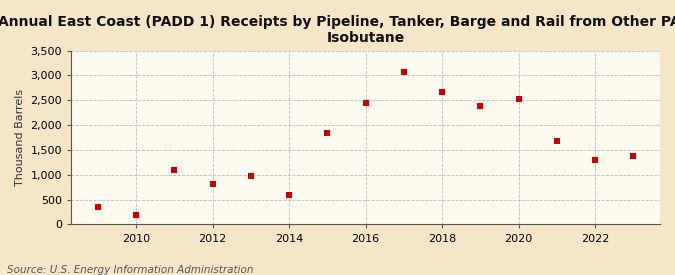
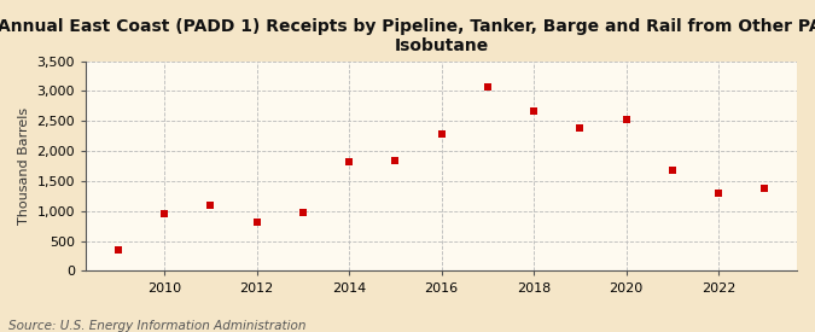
2010: 200 -> 950
2014: 600 -> 1,820
2016: 2,450 -> 2,290
